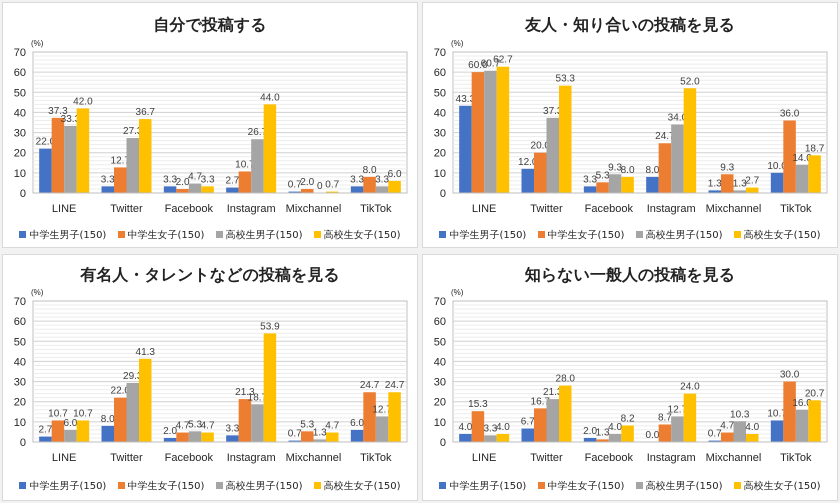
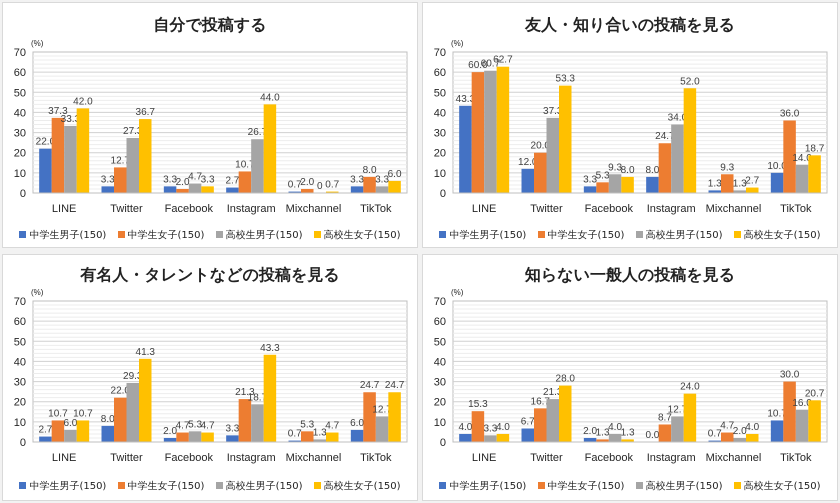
有名人・タレントなどの投稿を見る/高校生女子(150)/Instagram: 53.9 -> 43.3
知らない一般人の投稿を見る/高校生女子(150)/Facebook: 8.2 -> 1.3
知らない一般人の投稿を見る/高校生男子(150)/Mixchannel: 10.3 -> 2.0
